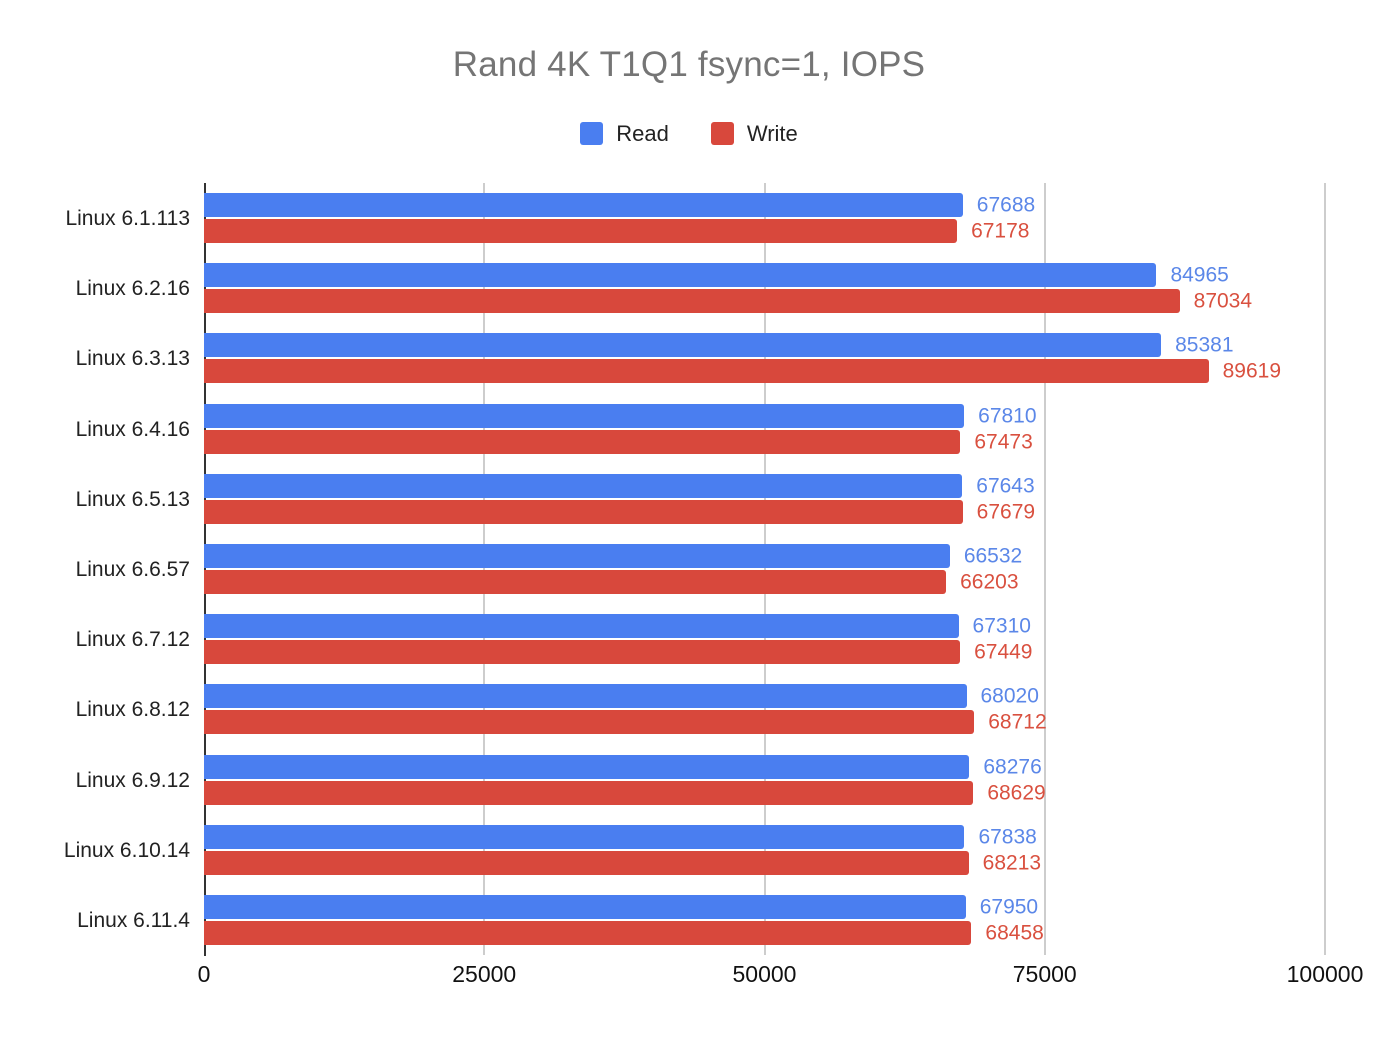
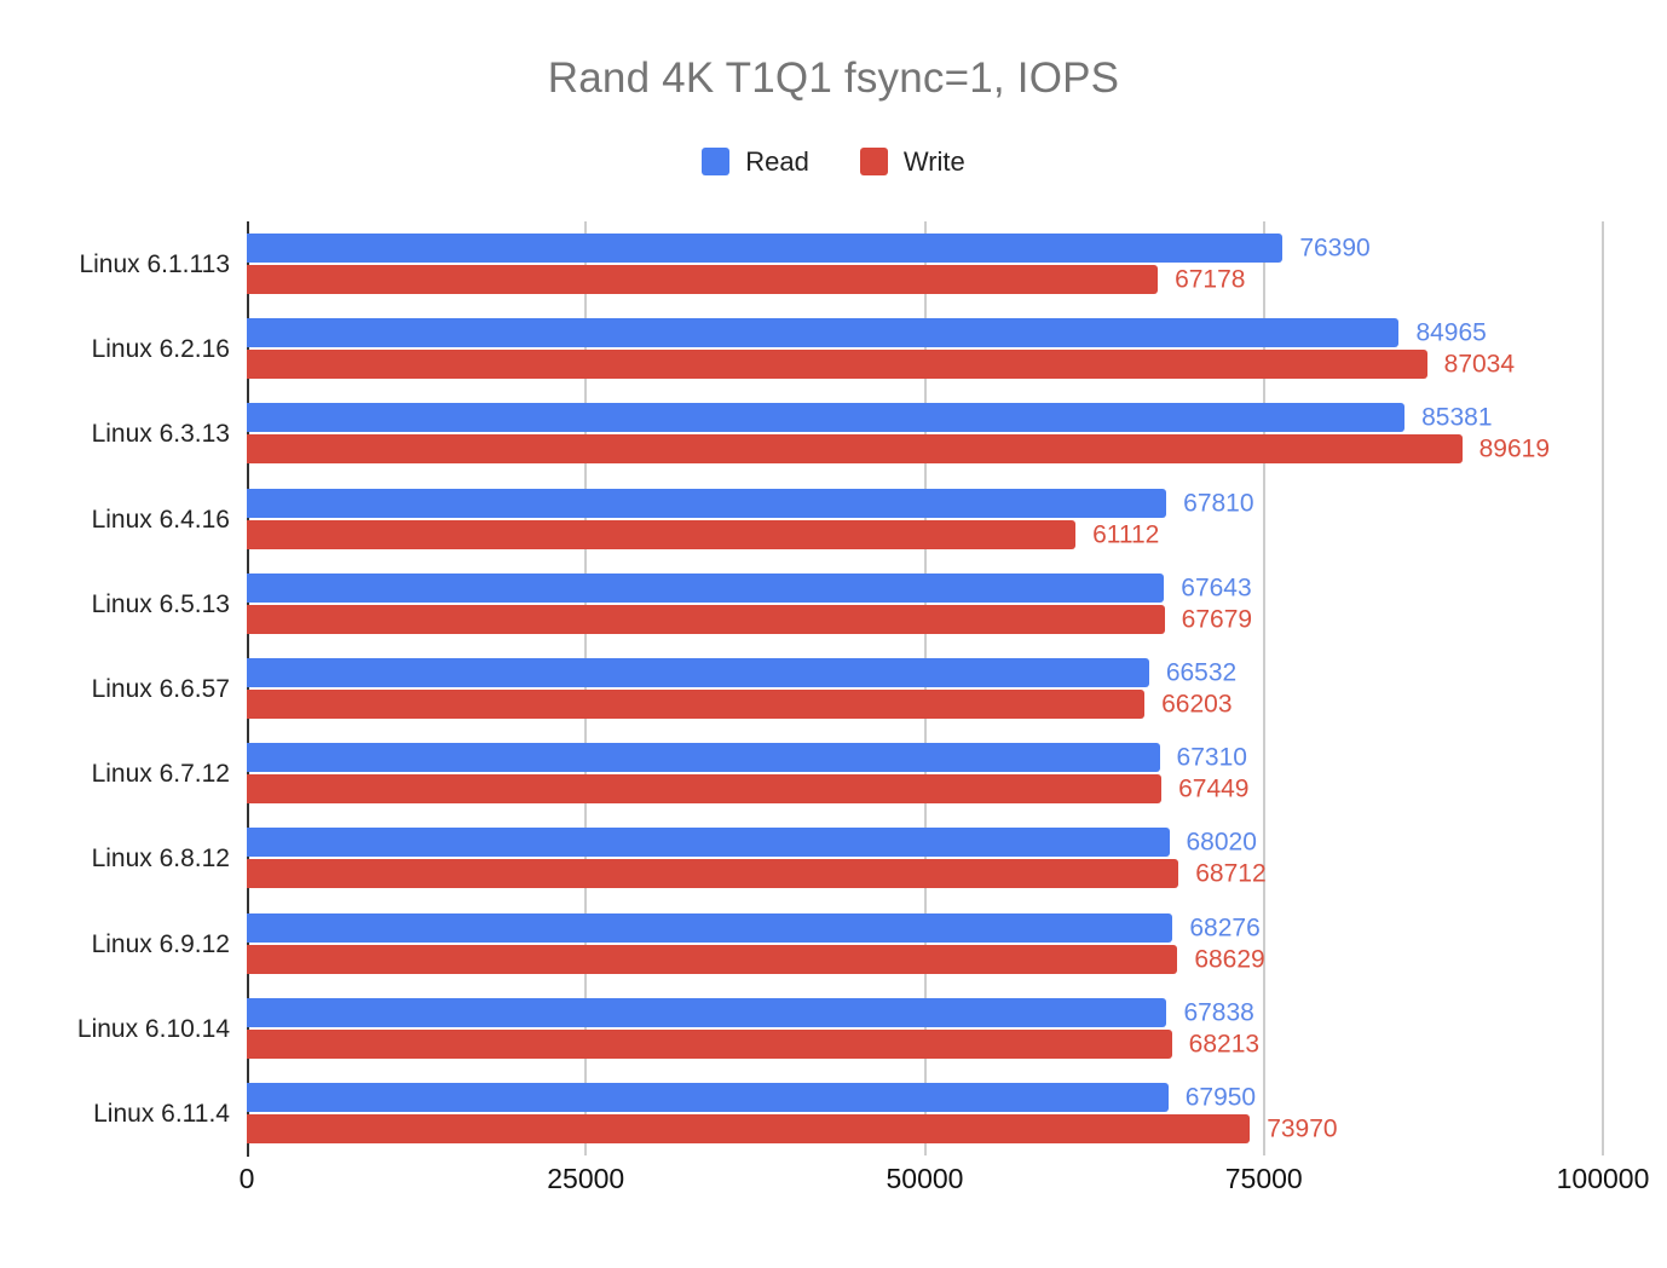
Read/Linux 6.1.113: 67688 -> 76390
Write/Linux 6.4.16: 67473 -> 61112
Write/Linux 6.11.4: 68458 -> 73970
